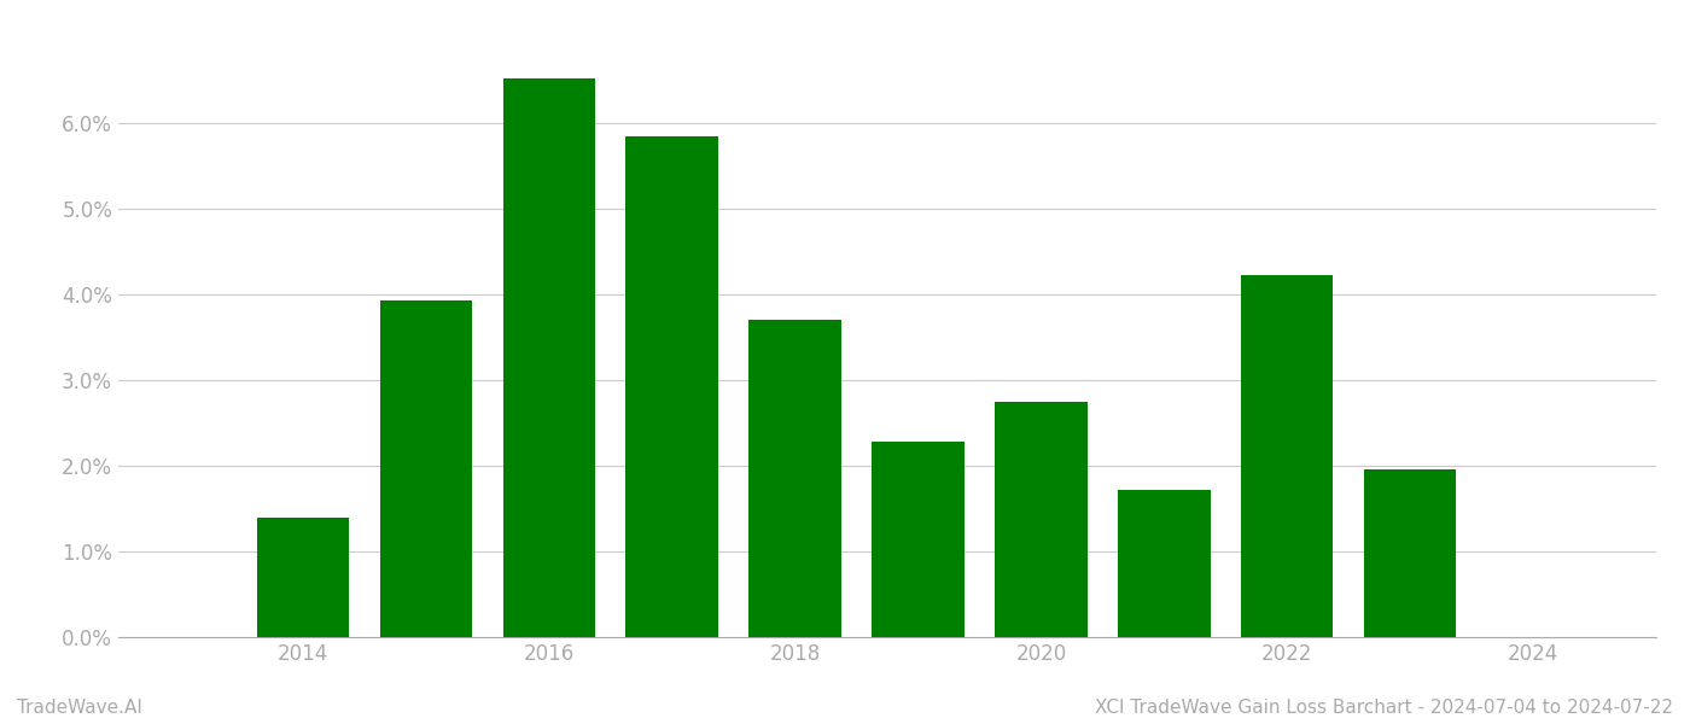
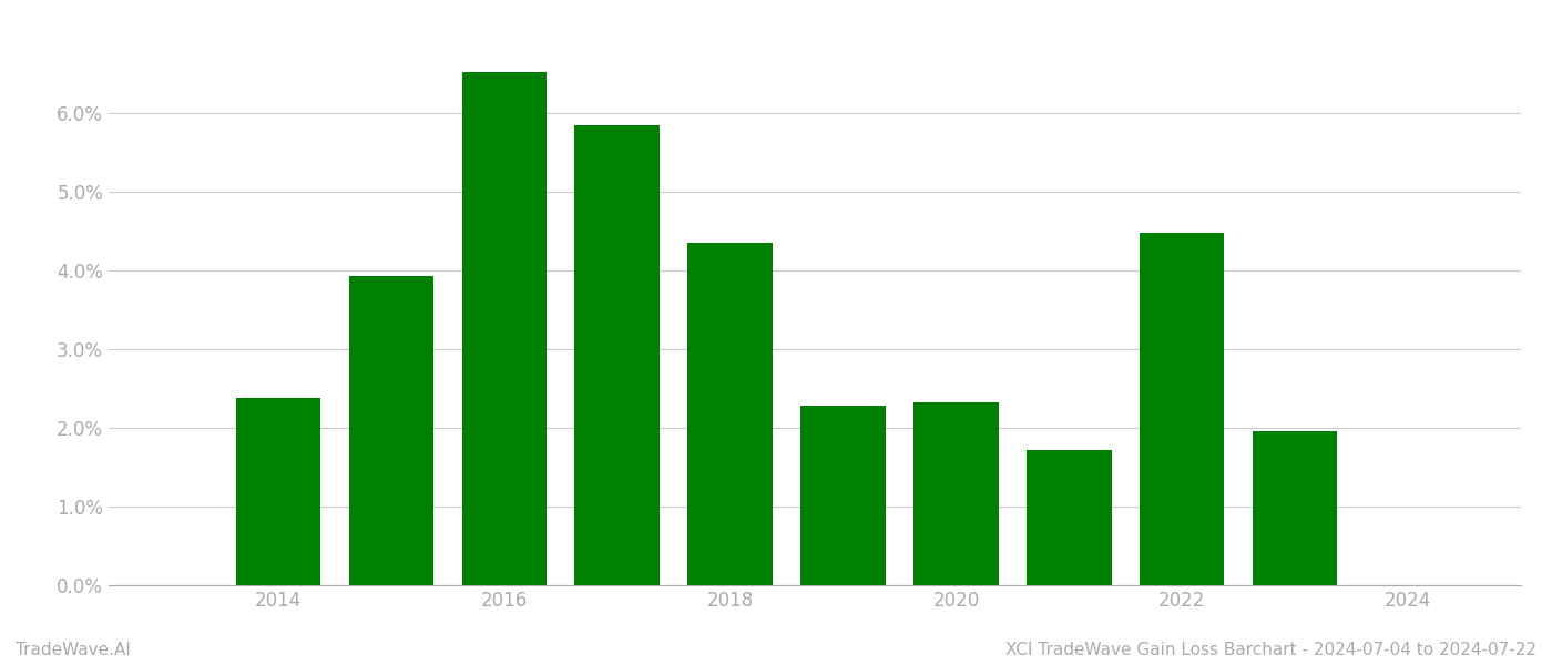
2014: 1.40% -> 2.38%
2018: 3.70% -> 4.35%
2020: 2.74% -> 2.32%
2022: 4.22% -> 4.48%
